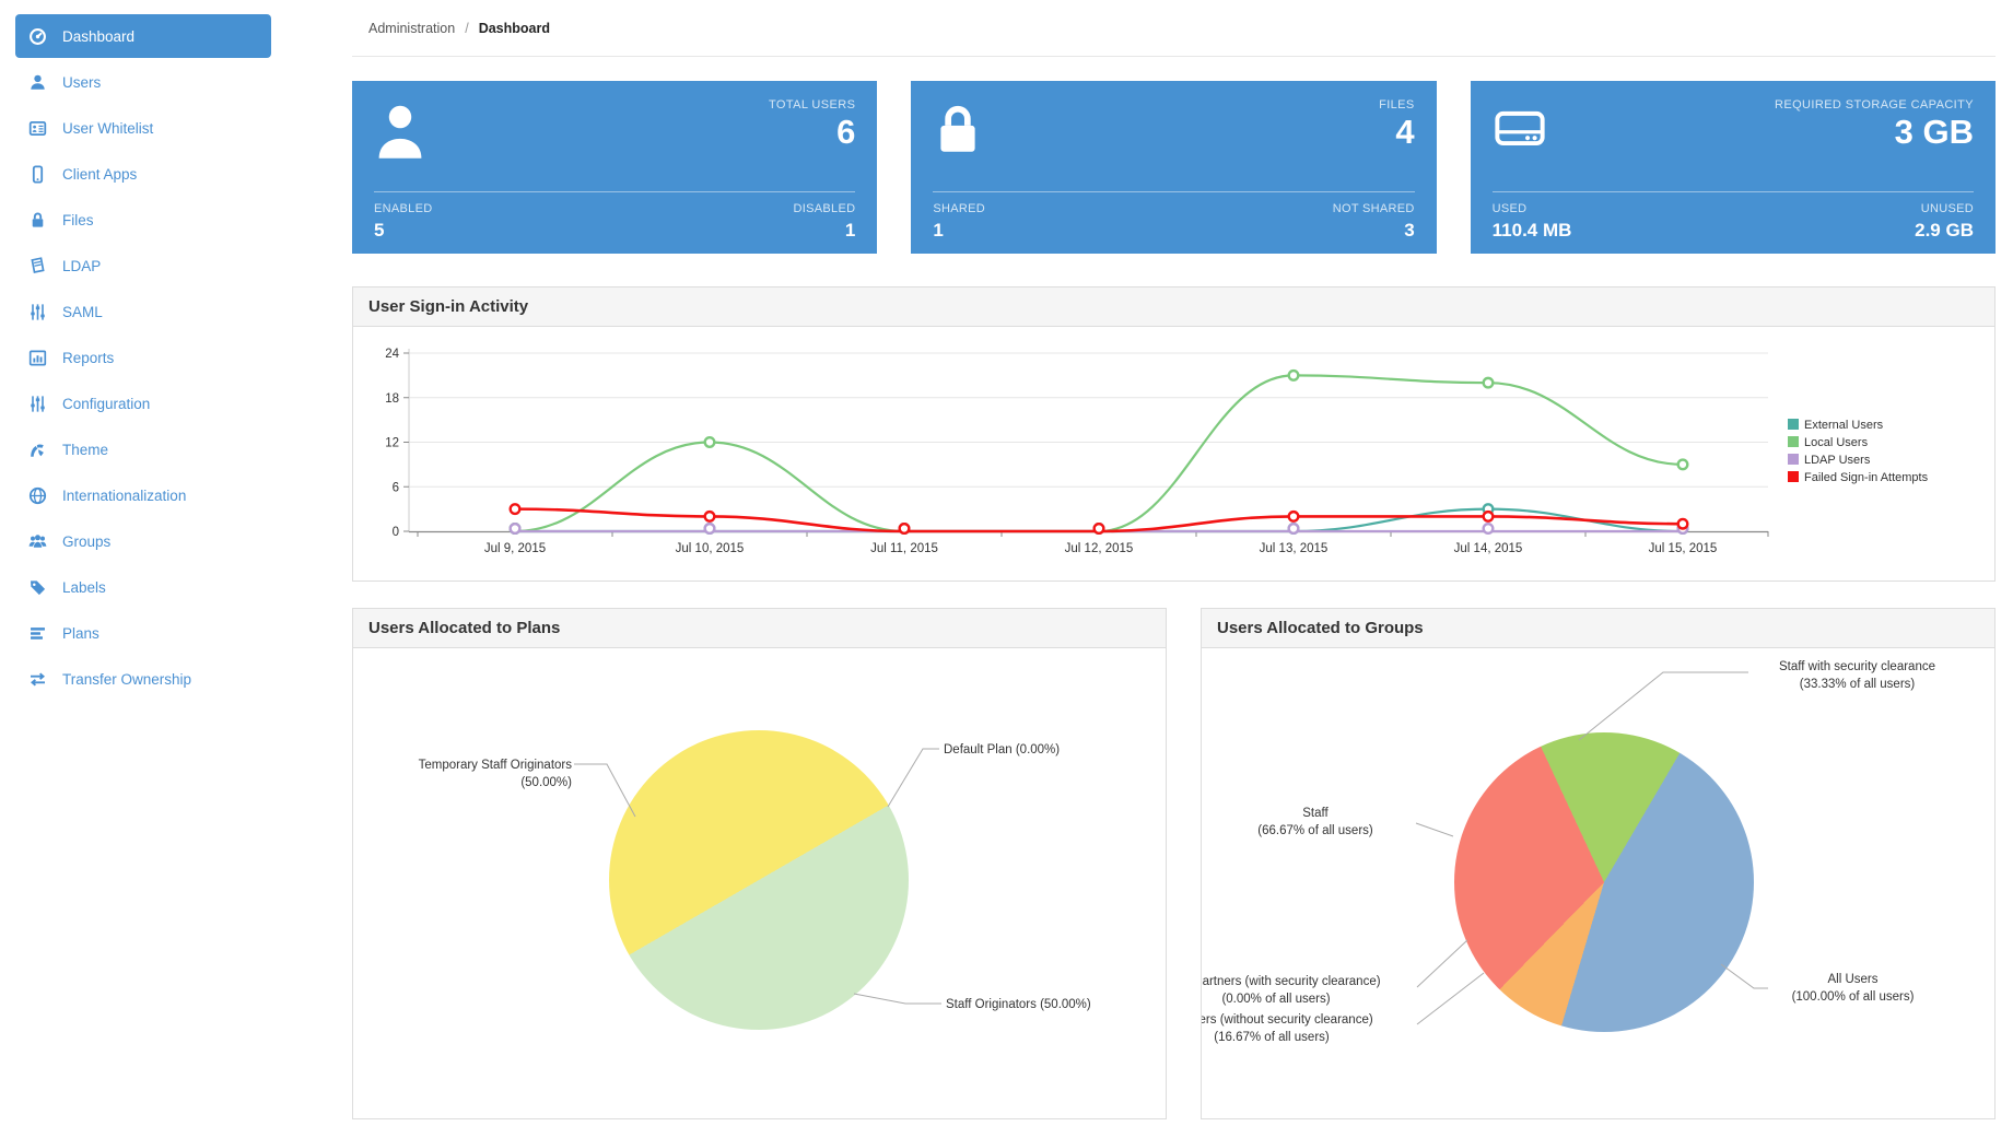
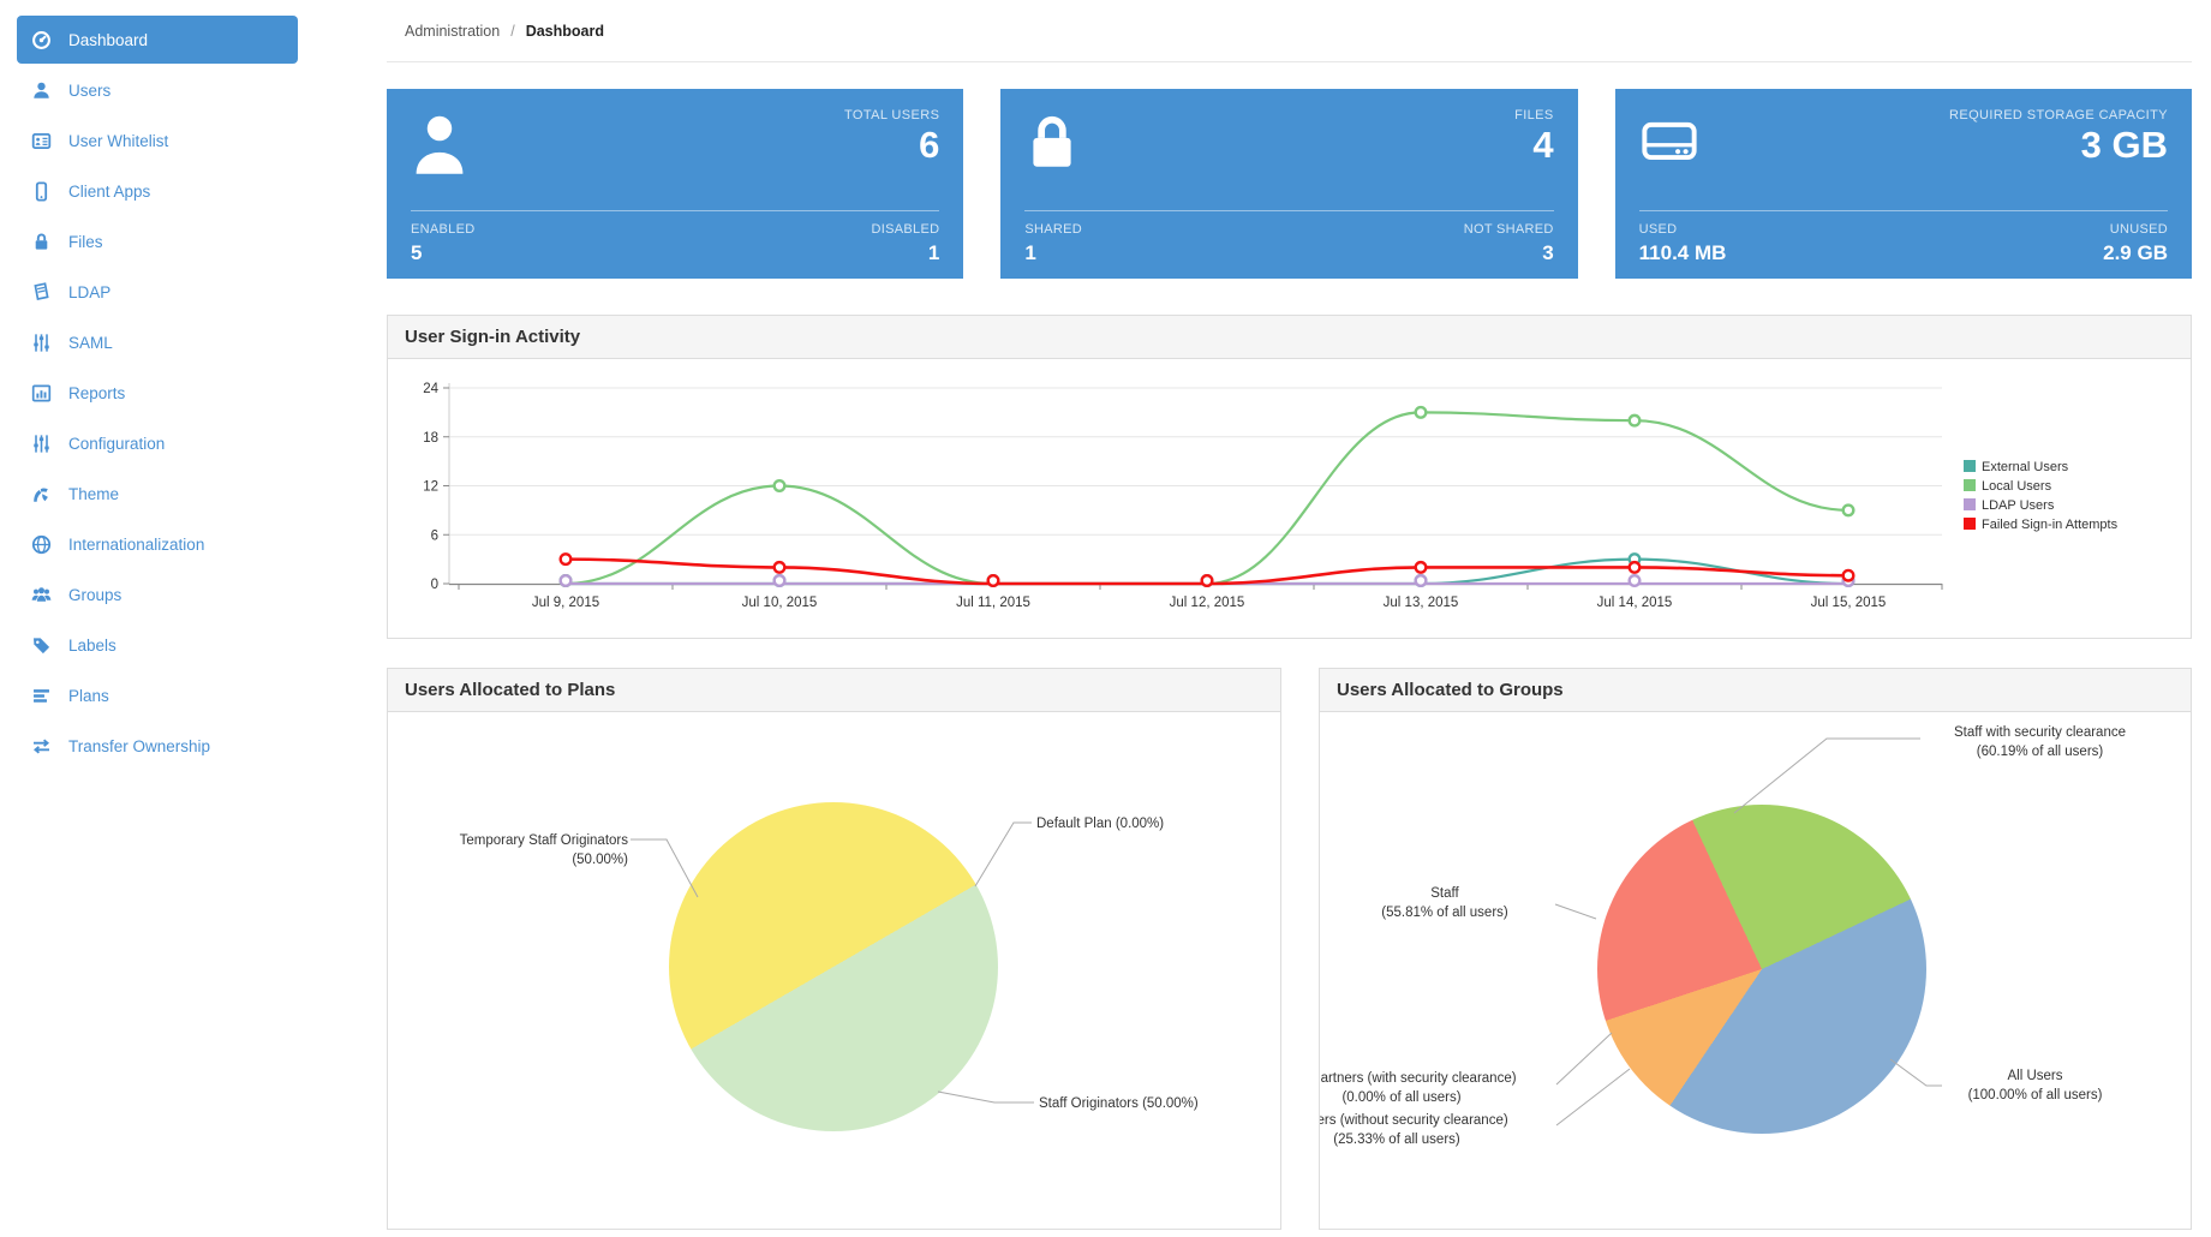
Users Allocated to Groups/Staff with security clearance: 33.33% -> 60.19%
Users Allocated to Groups/partners (without security clearance): 16.67% -> 25.33%
Users Allocated to Groups/Staff: 66.67% -> 55.81%
